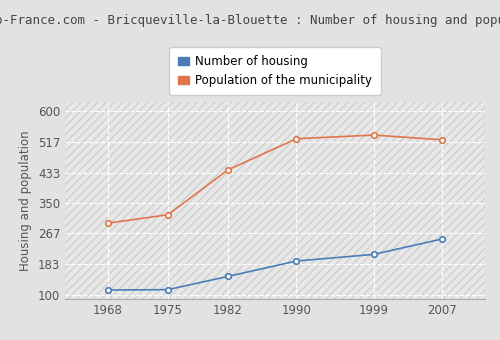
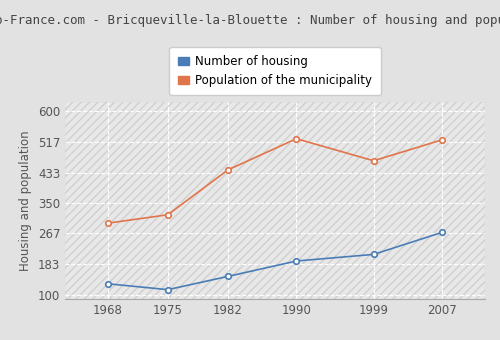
Number of housing/1968: 113 -> 130
Population of the municipality/1999: 535 -> 465
Number of housing/2007: 252 -> 270
